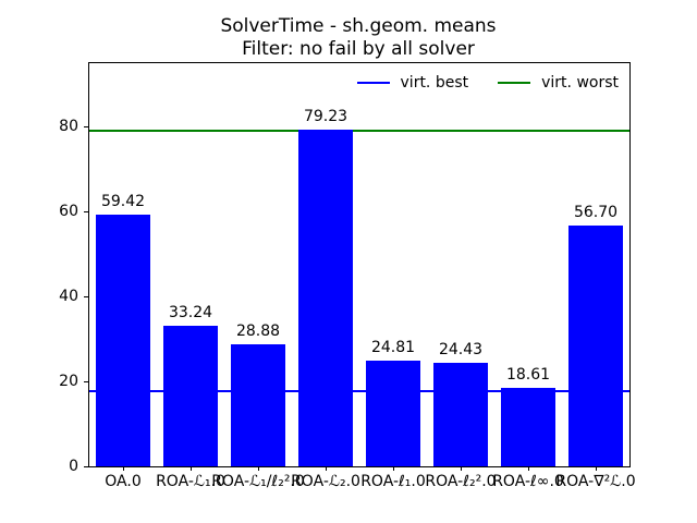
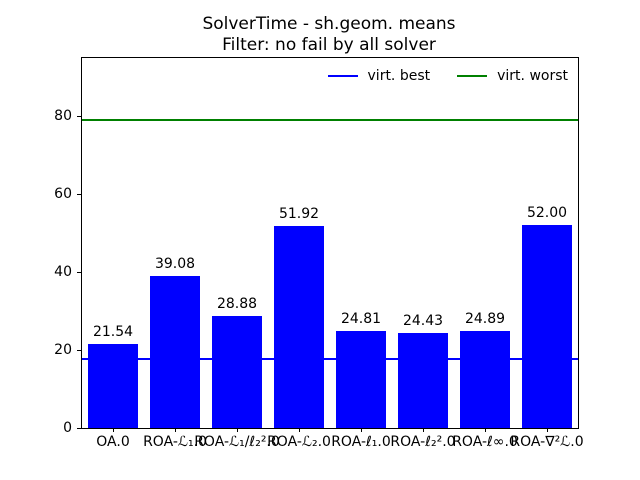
OA.0: 59.42 -> 21.54
ROA-ℒ₁.0: 33.24 -> 39.08
ROA-ℒ₂.0: 79.23 -> 51.92
ROA-ℓ∞.0: 18.61 -> 24.89
ROA-∇²ℒ.0: 56.70 -> 52.00
